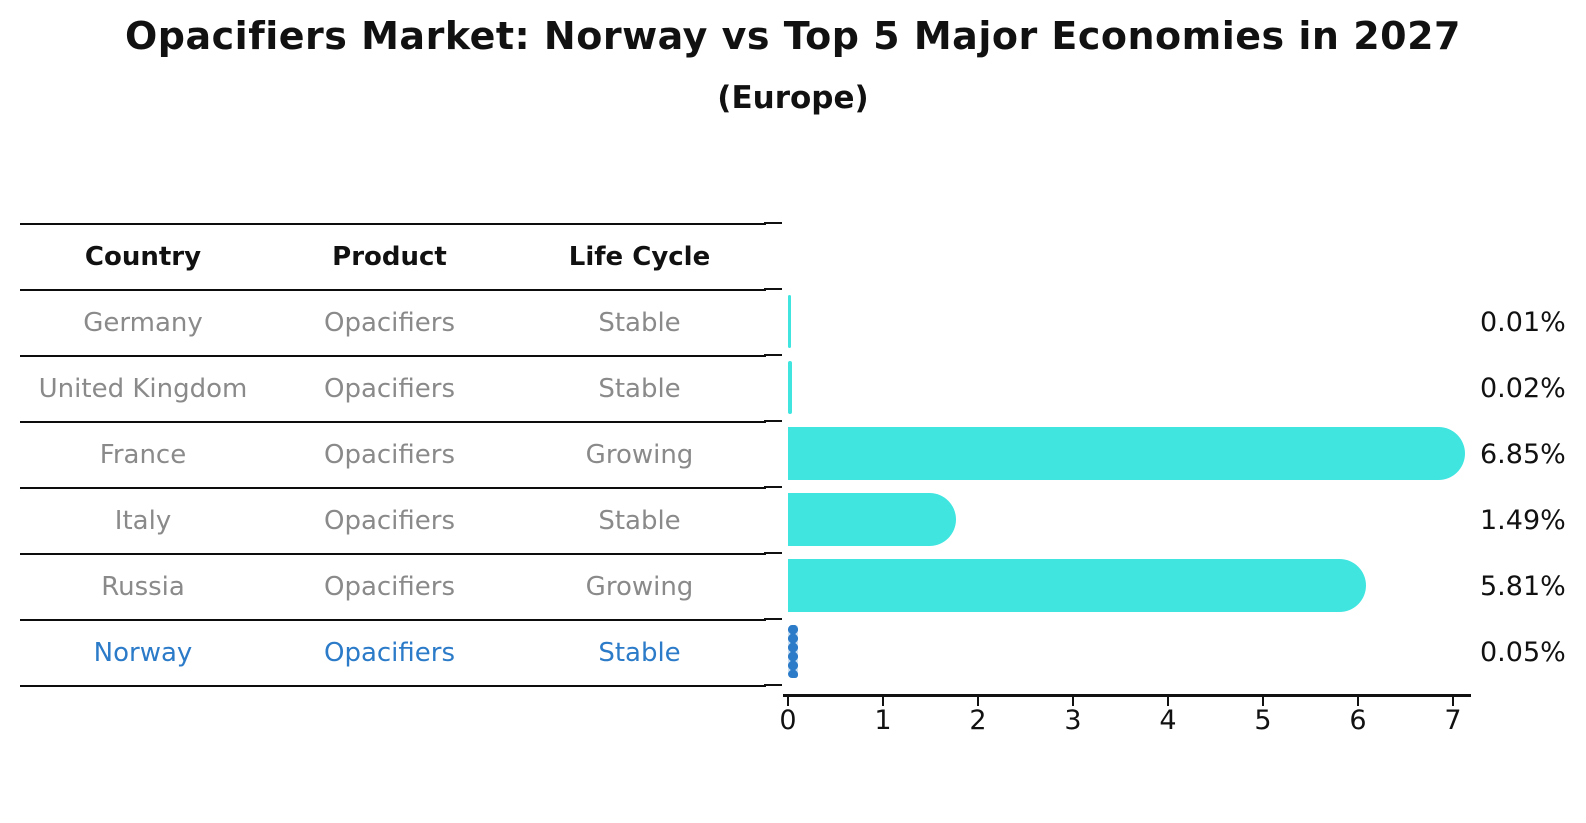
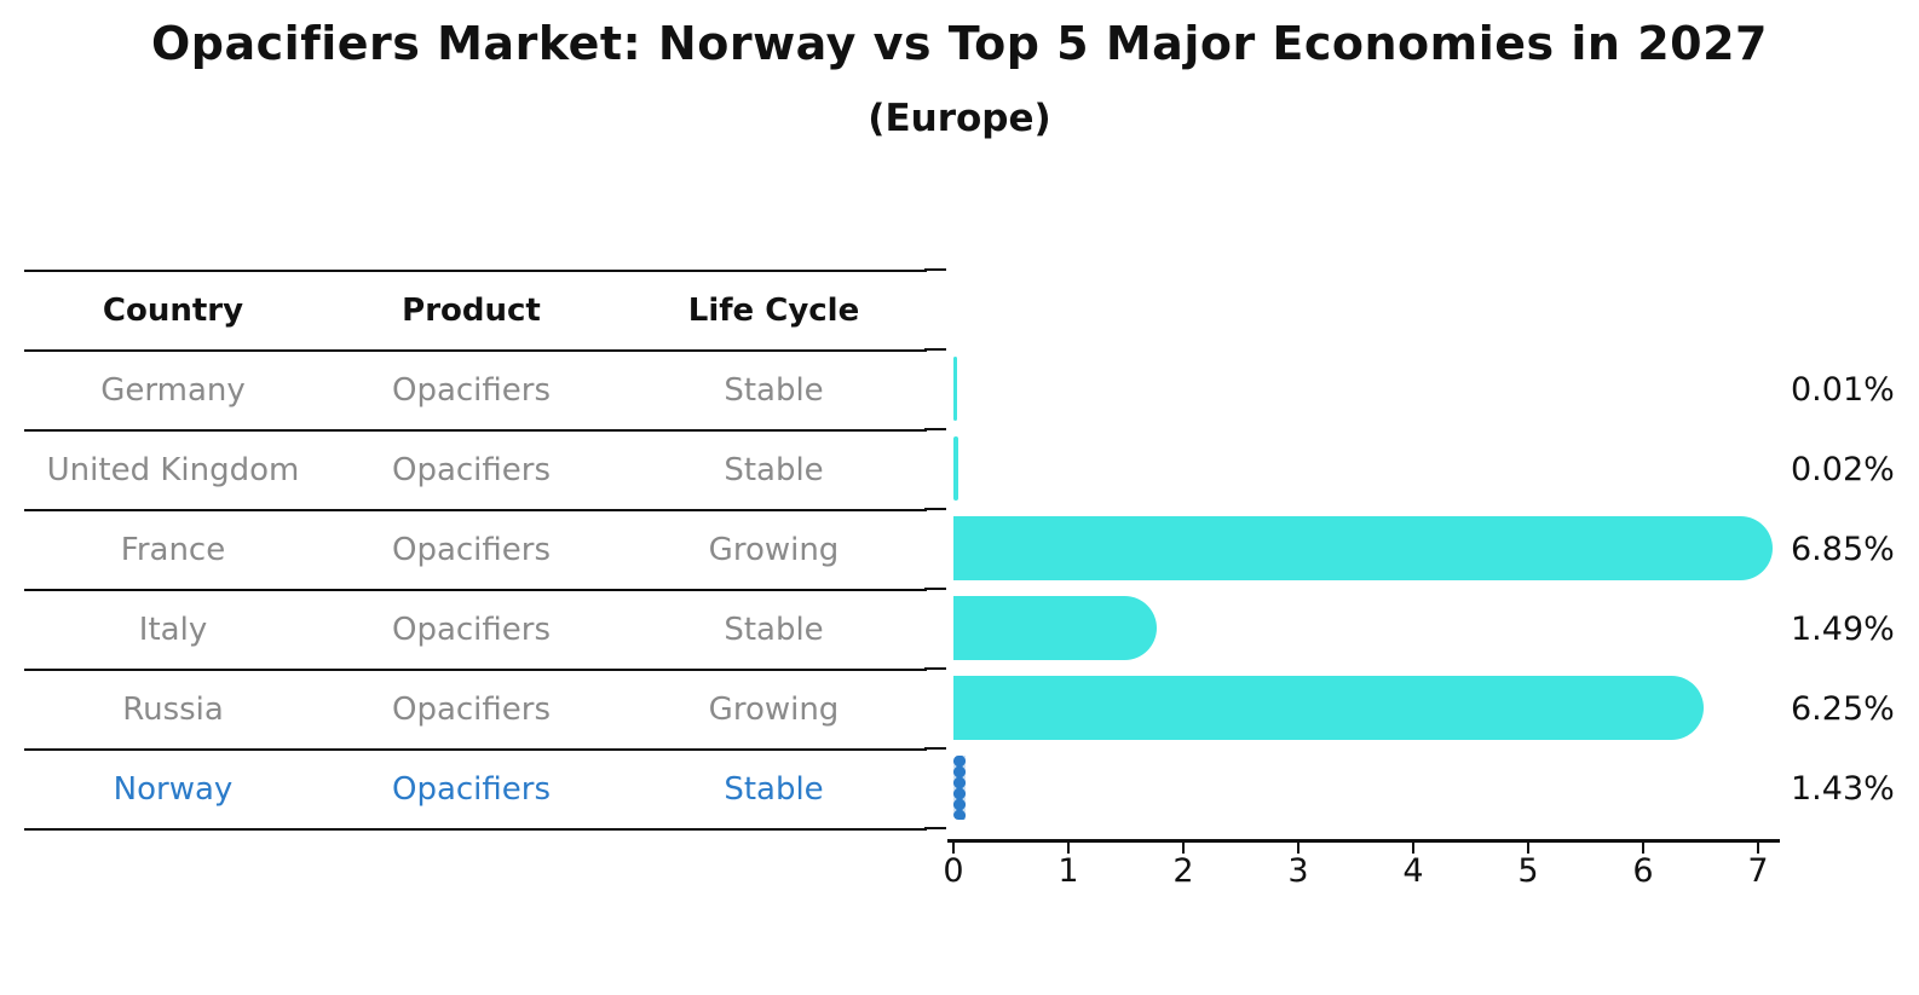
Russia: 5.81% -> 6.25%
Norway: 0.05% -> 1.43%
